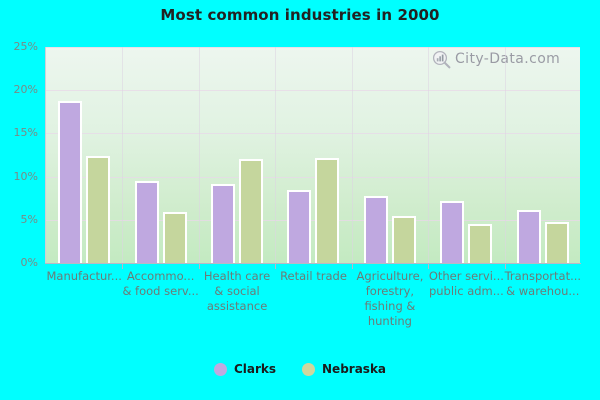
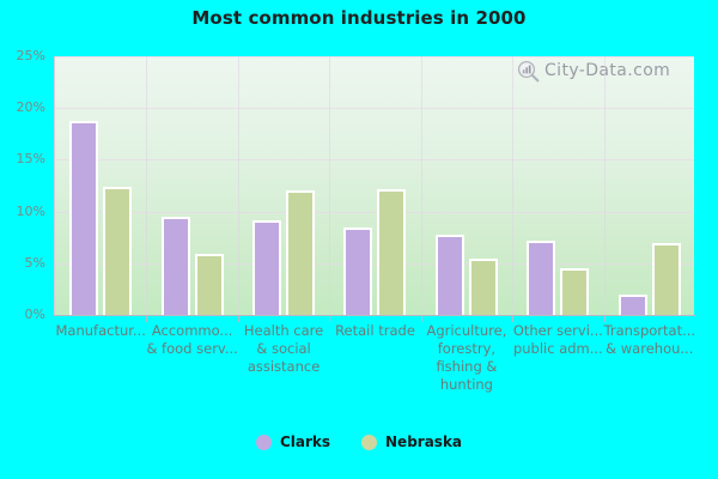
Clarks/Transportat... & warehou...: 6% -> 2%
Nebraska/Transportat... & warehou...: 5% -> 7%
